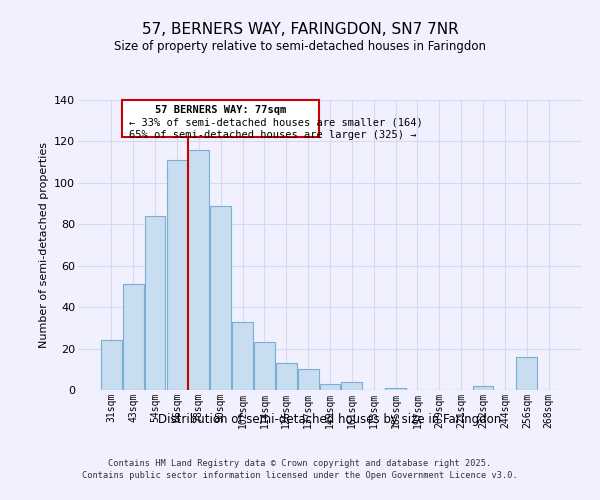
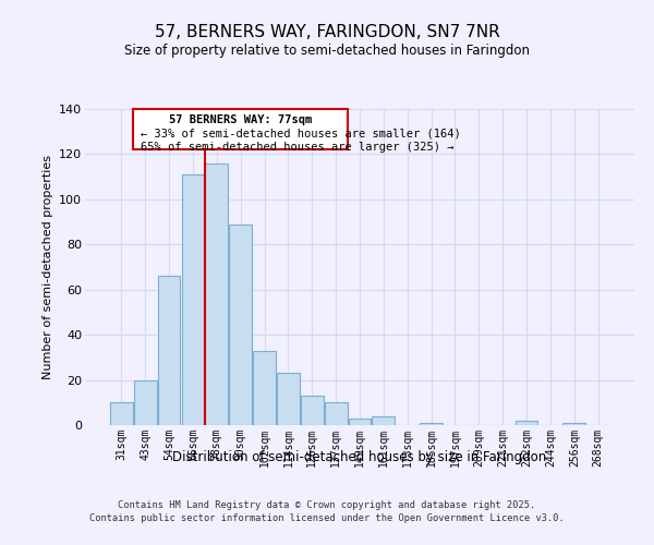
31sqm: 24 -> 10
43sqm: 51 -> 20
54sqm: 84 -> 66
256sqm: 16 -> 1
